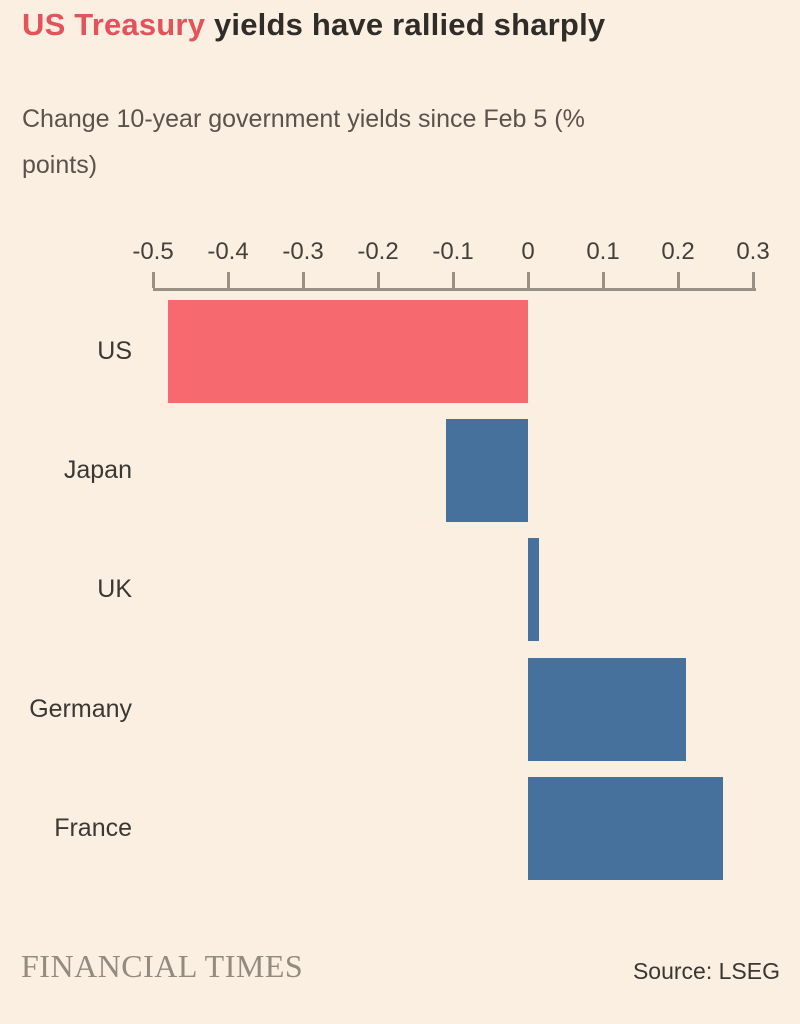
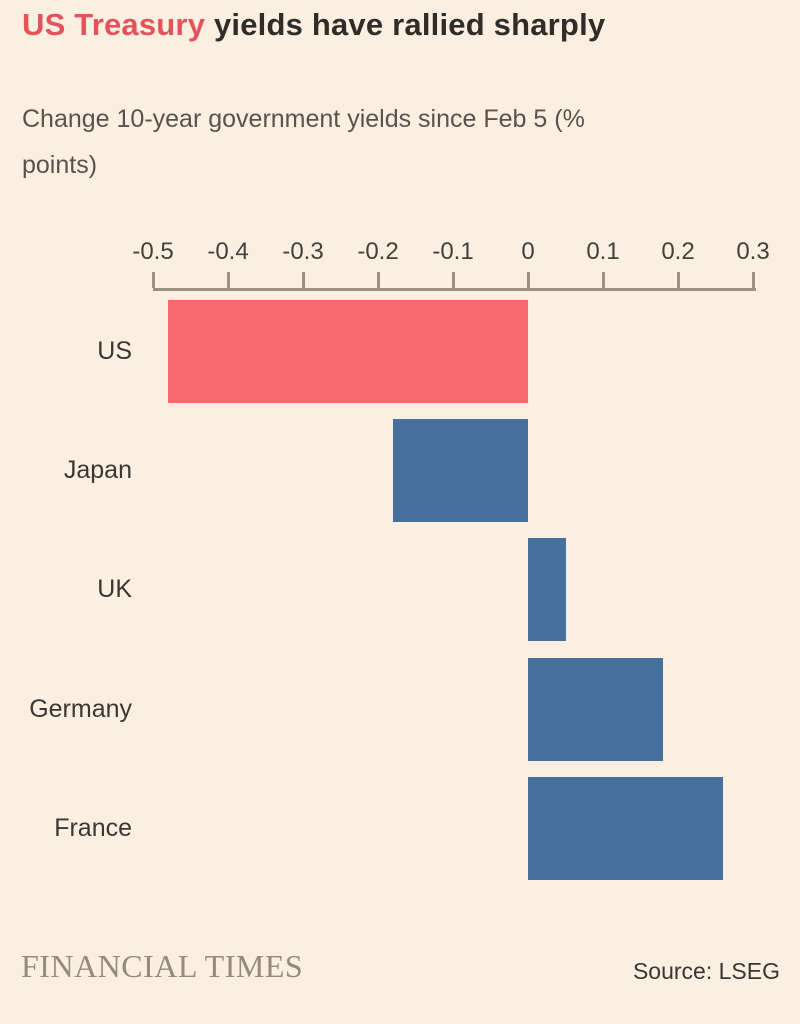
Japan: -0.11 -> -0.18
UK: 0.01 -> 0.05
Germany: 0.21 -> 0.18
